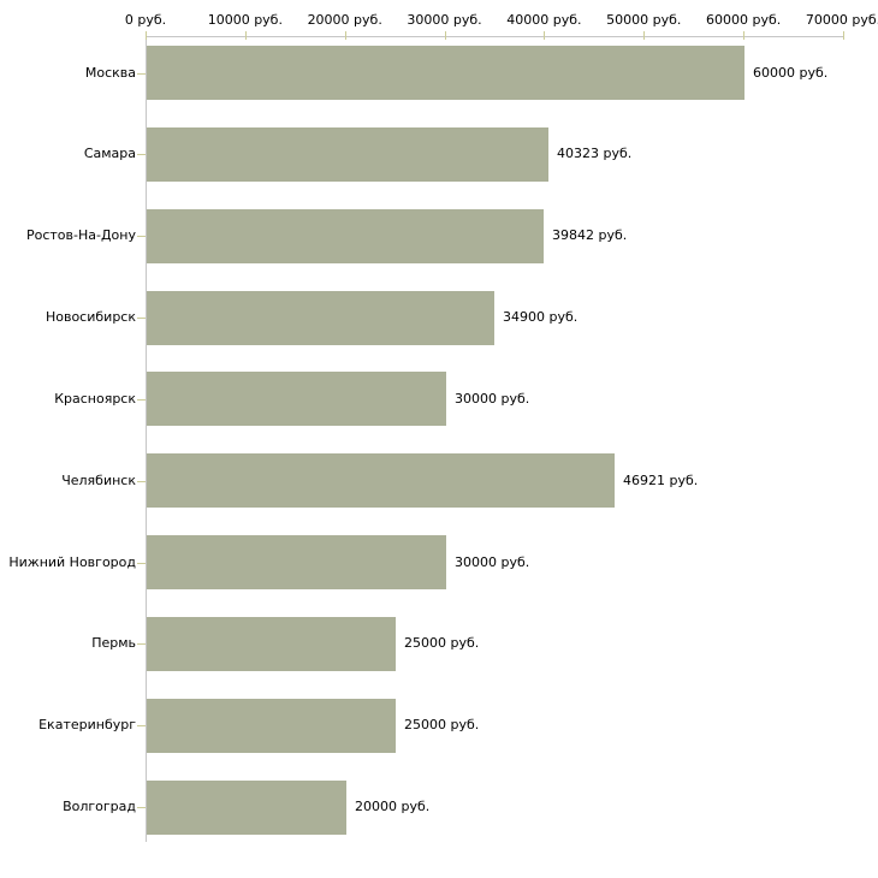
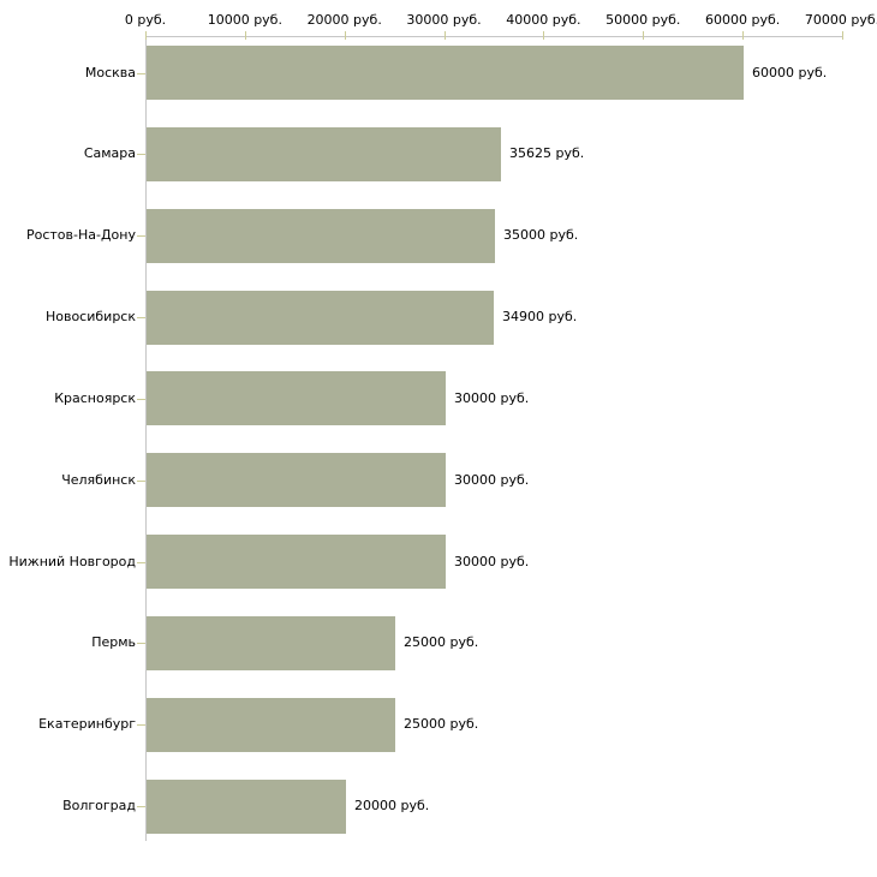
Самара: 40323 -> 35625
Ростов-На-Дону: 39842 -> 35000
Челябинск: 46921 -> 30000
